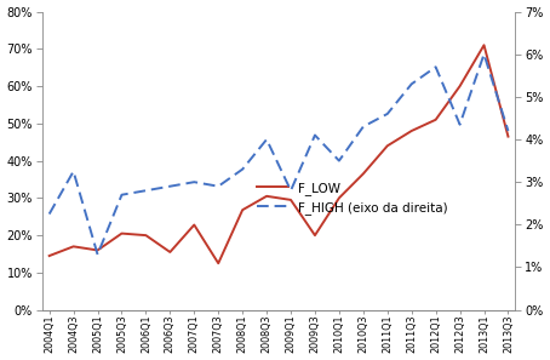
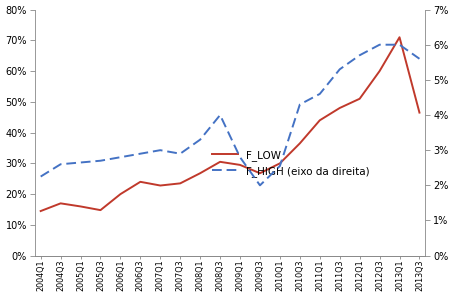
F_HIGH (eixo da direita)/2004Q3: 3.25% -> 2.60%
F_HIGH (eixo da direita)/2005Q1: 1.30% -> 2.65%
F_LOW/2005Q3: 20.5% -> 14.8%
F_LOW/2006Q3: 15.5% -> 24.0%
F_LOW/2007Q3: 12.5% -> 23.5%
F_LOW/2009Q3: 20.0% -> 26.8%
F_HIGH (eixo da direita)/2009Q3: 4.10% -> 2.00%
F_HIGH (eixo da direita)/2010Q1: 3.50% -> 2.55%
F_HIGH (eixo da direita)/2012Q3: 4.35% -> 6.00%
F_HIGH (eixo da direita)/2013Q3: 4.20% -> 5.60%
